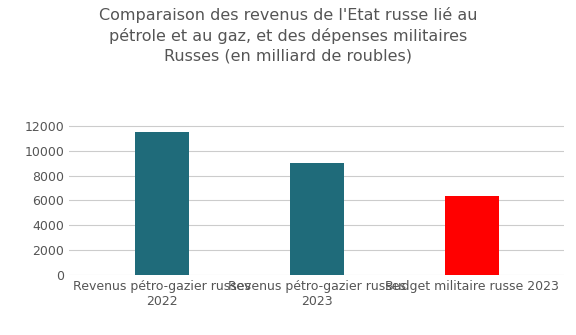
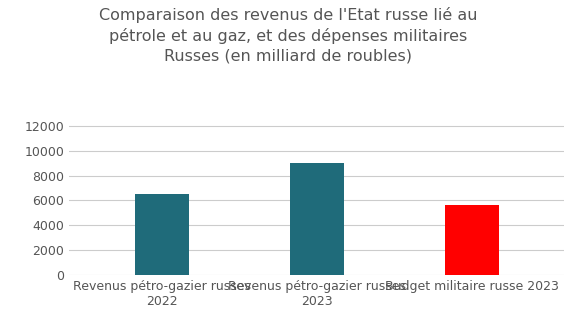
Revenus pétro-gazier russes 2022: 11500 -> 6500
Budget militaire russe 2023: 6400 -> 5600
